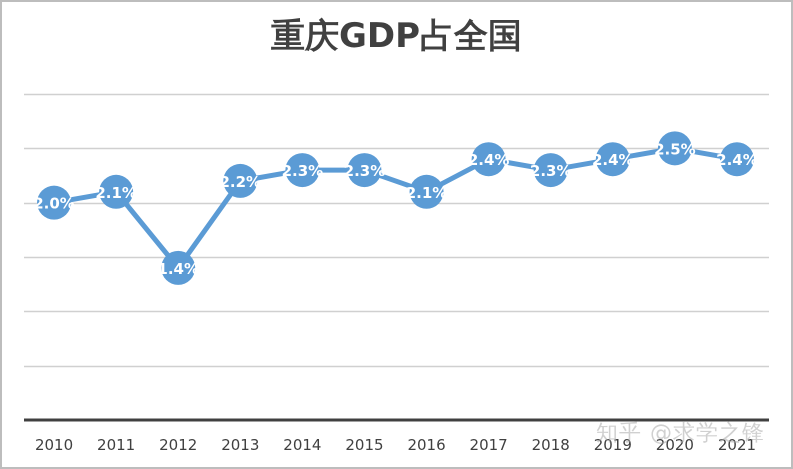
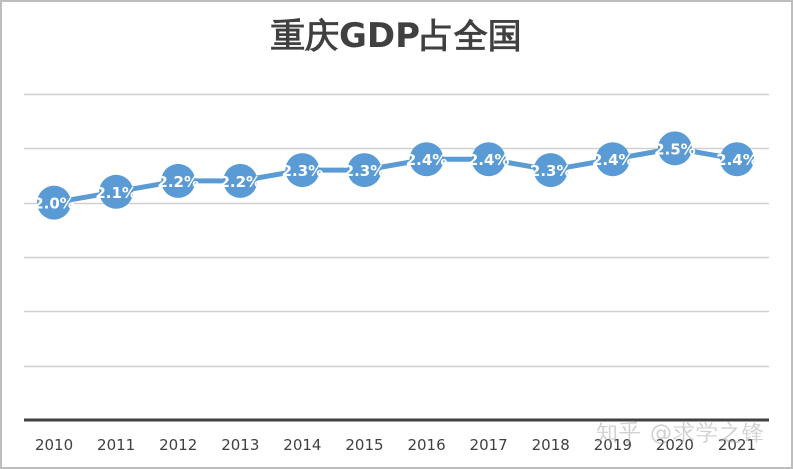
2012: 1.4% -> 2.2%
2016: 2.1% -> 2.4%
